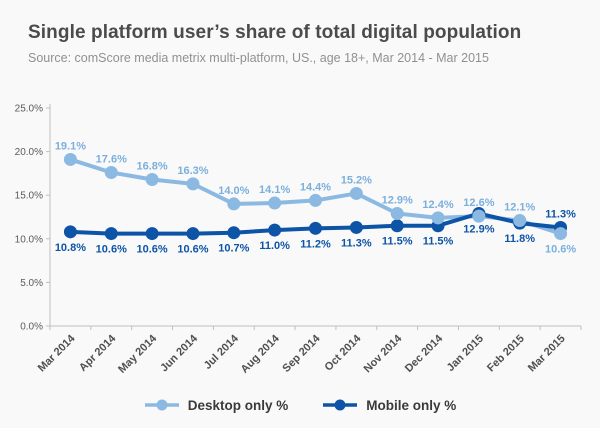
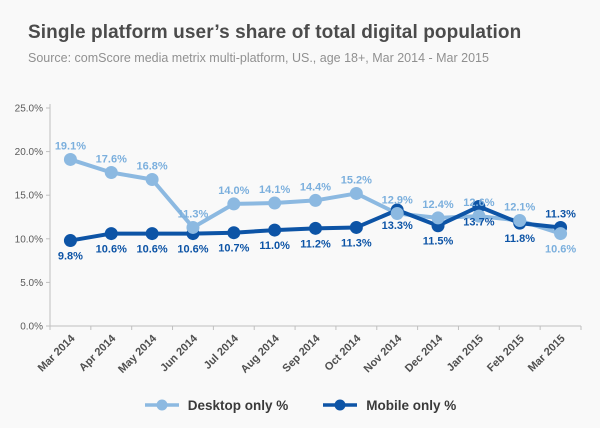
Mobile only %/Mar 2014: 10.8% -> 9.8%
Desktop only %/Jun 2014: 16.3% -> 11.3%
Mobile only %/Nov 2014: 11.5% -> 13.3%
Mobile only %/Jan 2015: 12.9% -> 13.7%
